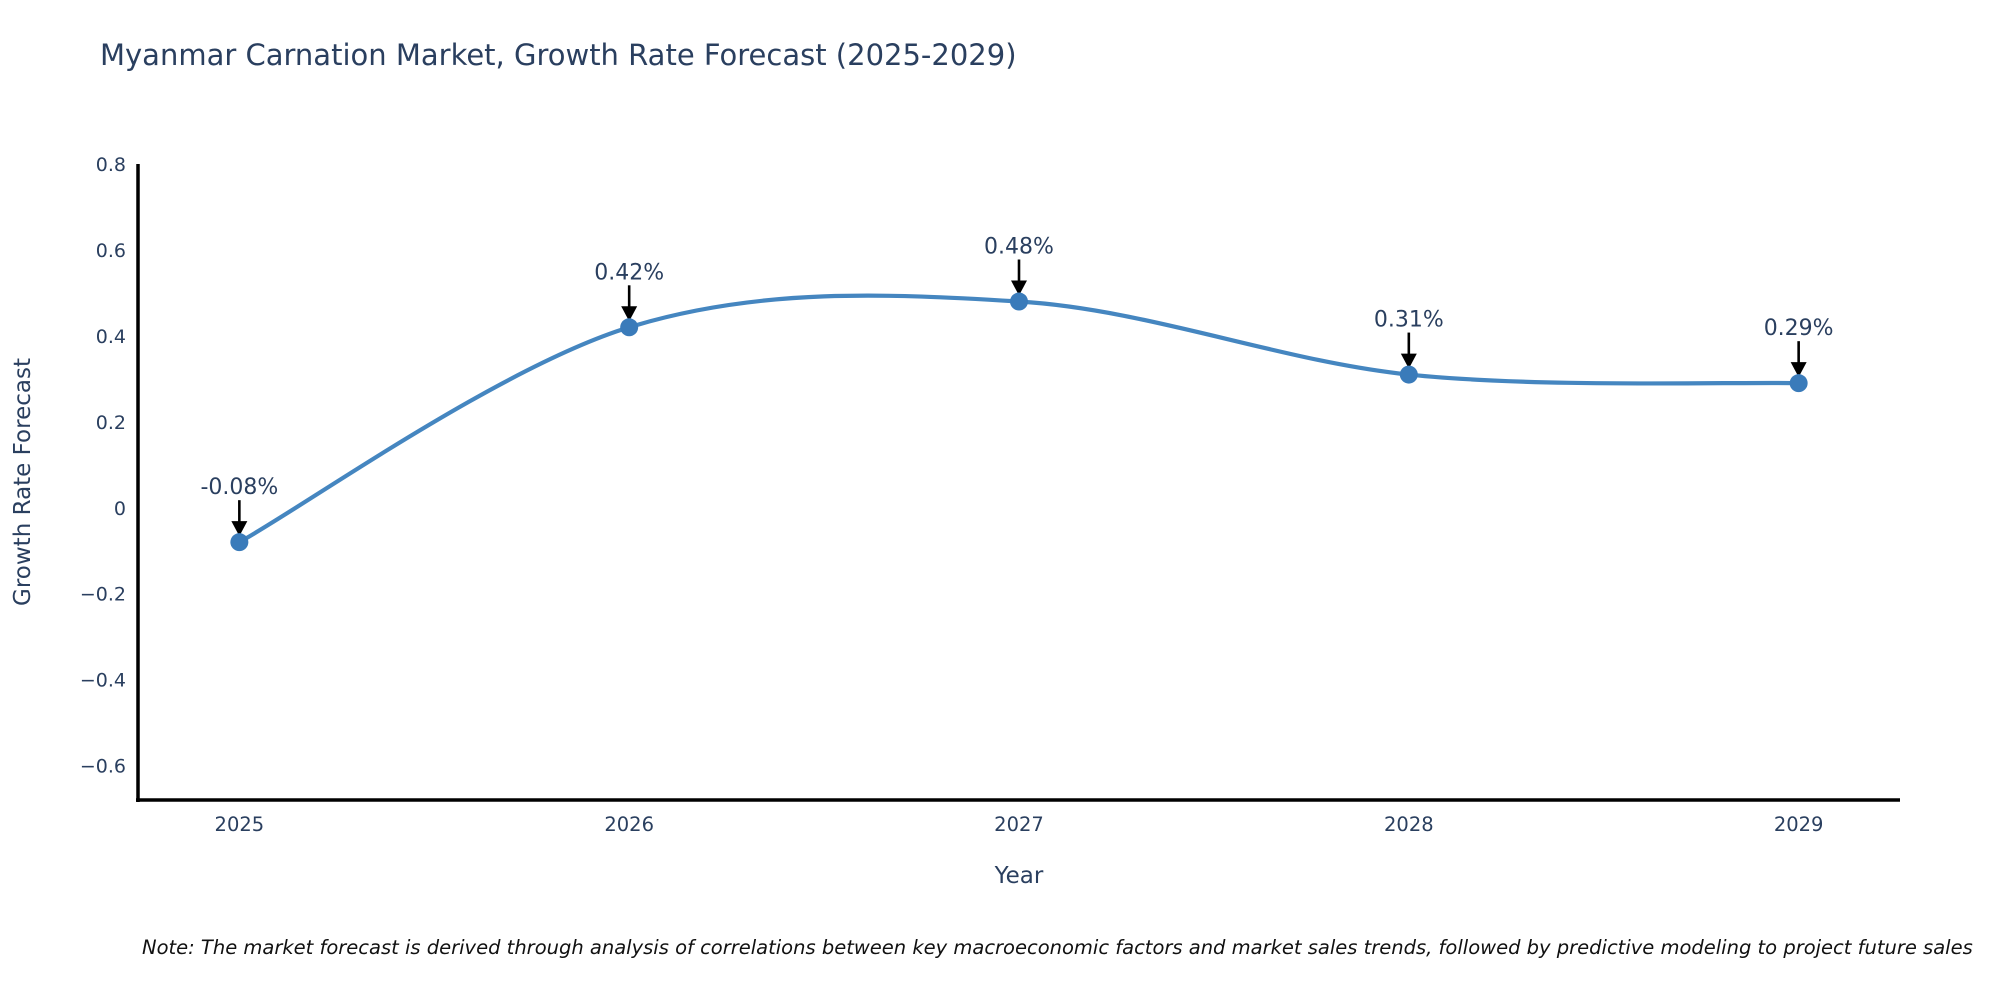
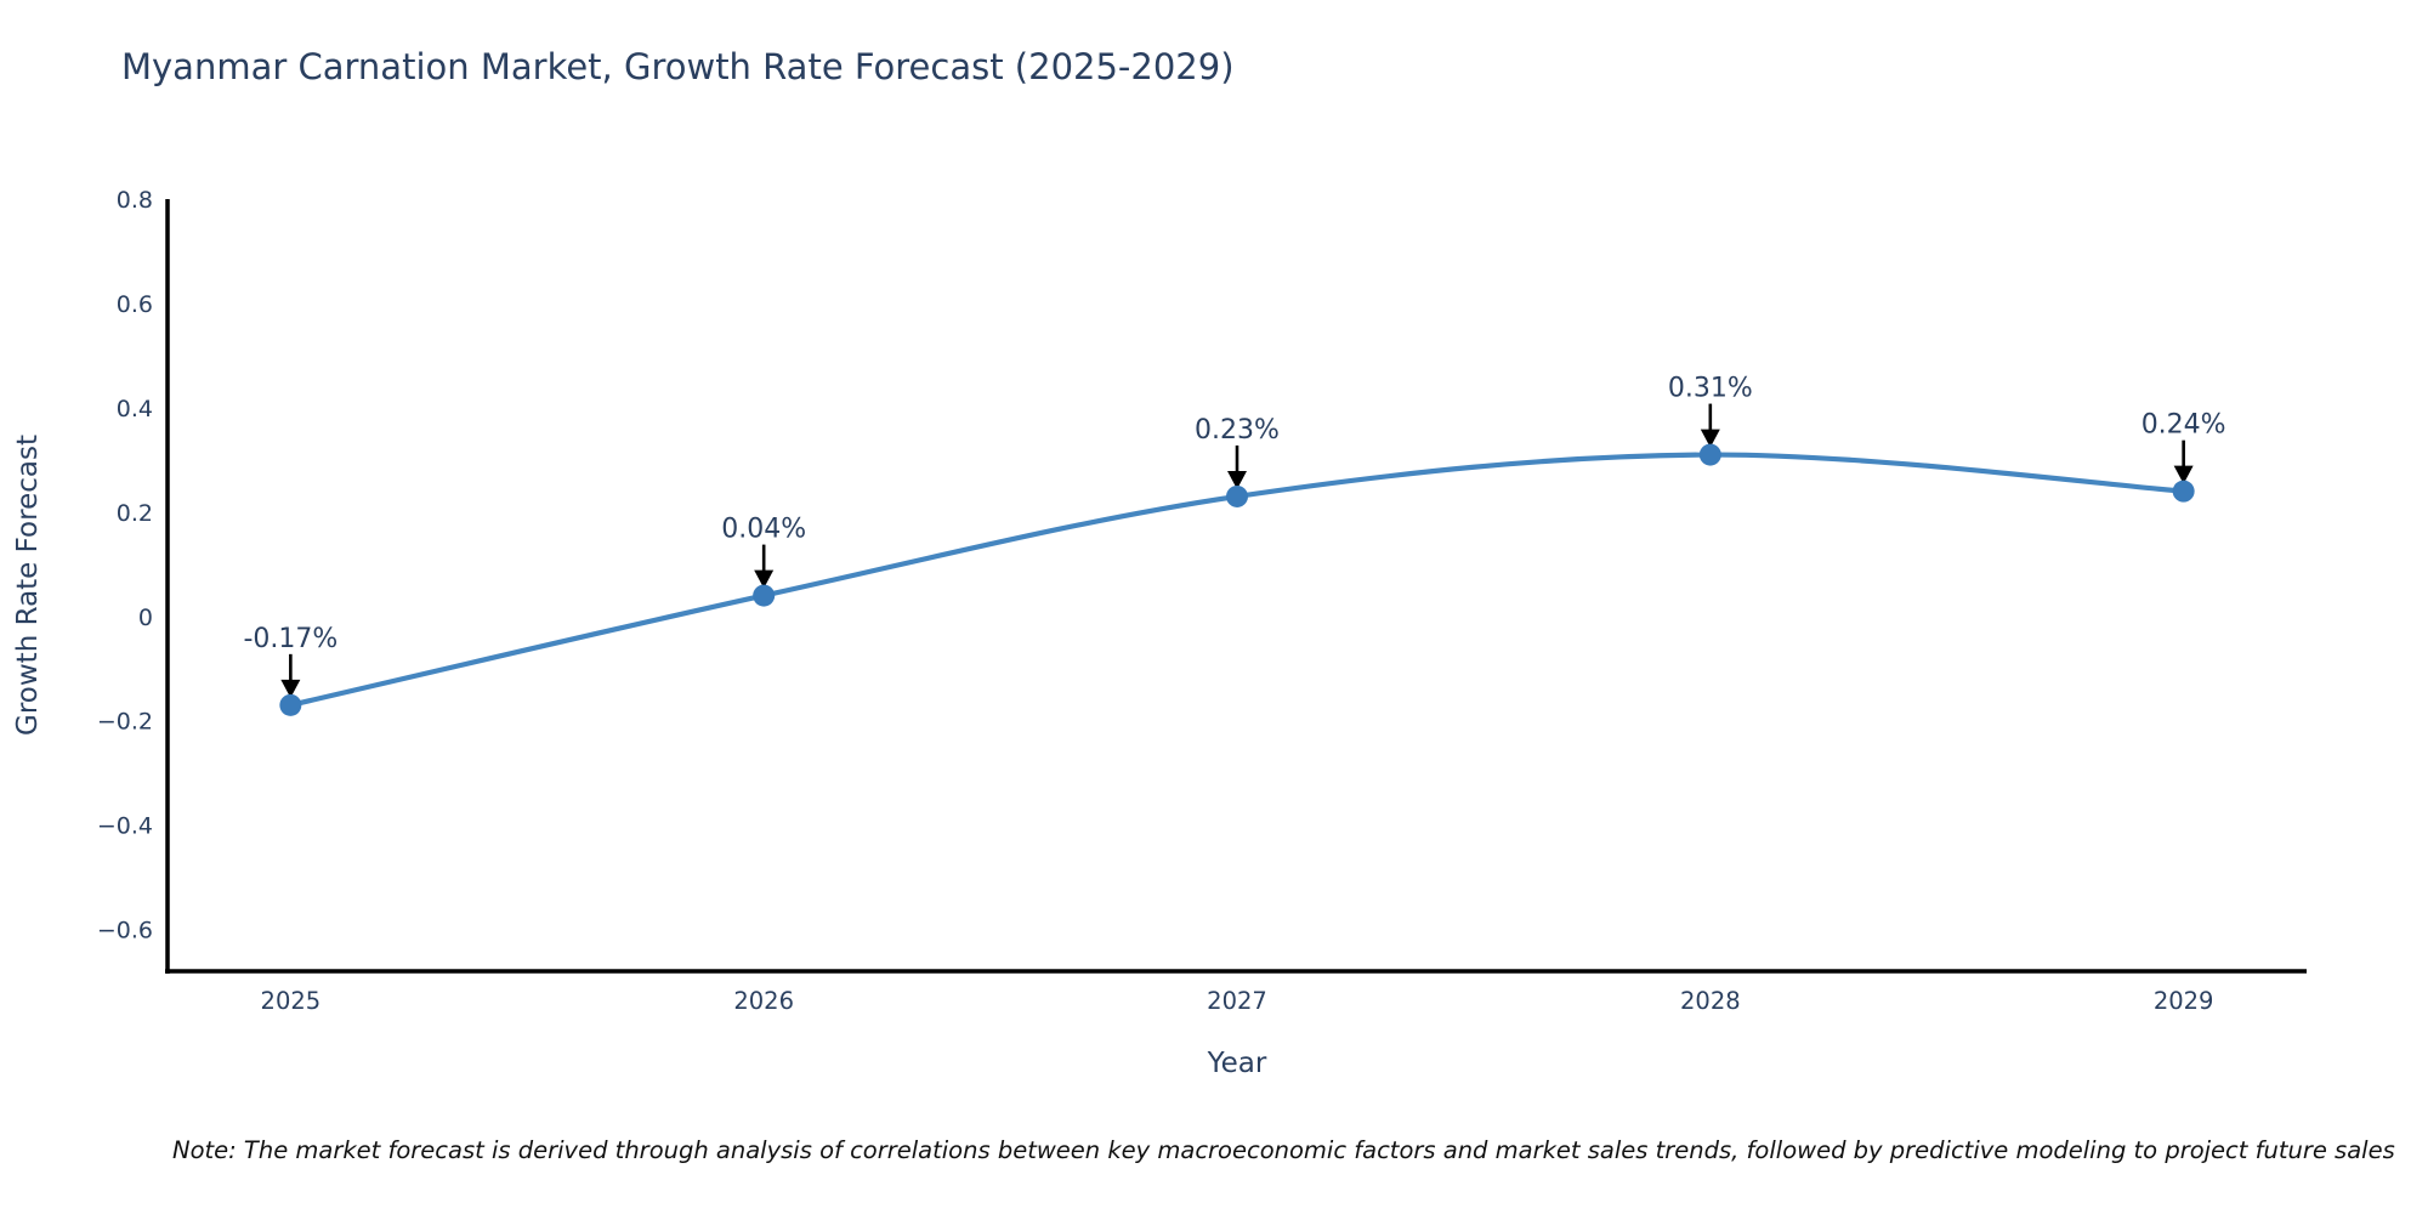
2025: -0.08% -> -0.17%
2026: 0.42% -> 0.04%
2027: 0.48% -> 0.23%
2029: 0.29% -> 0.24%
